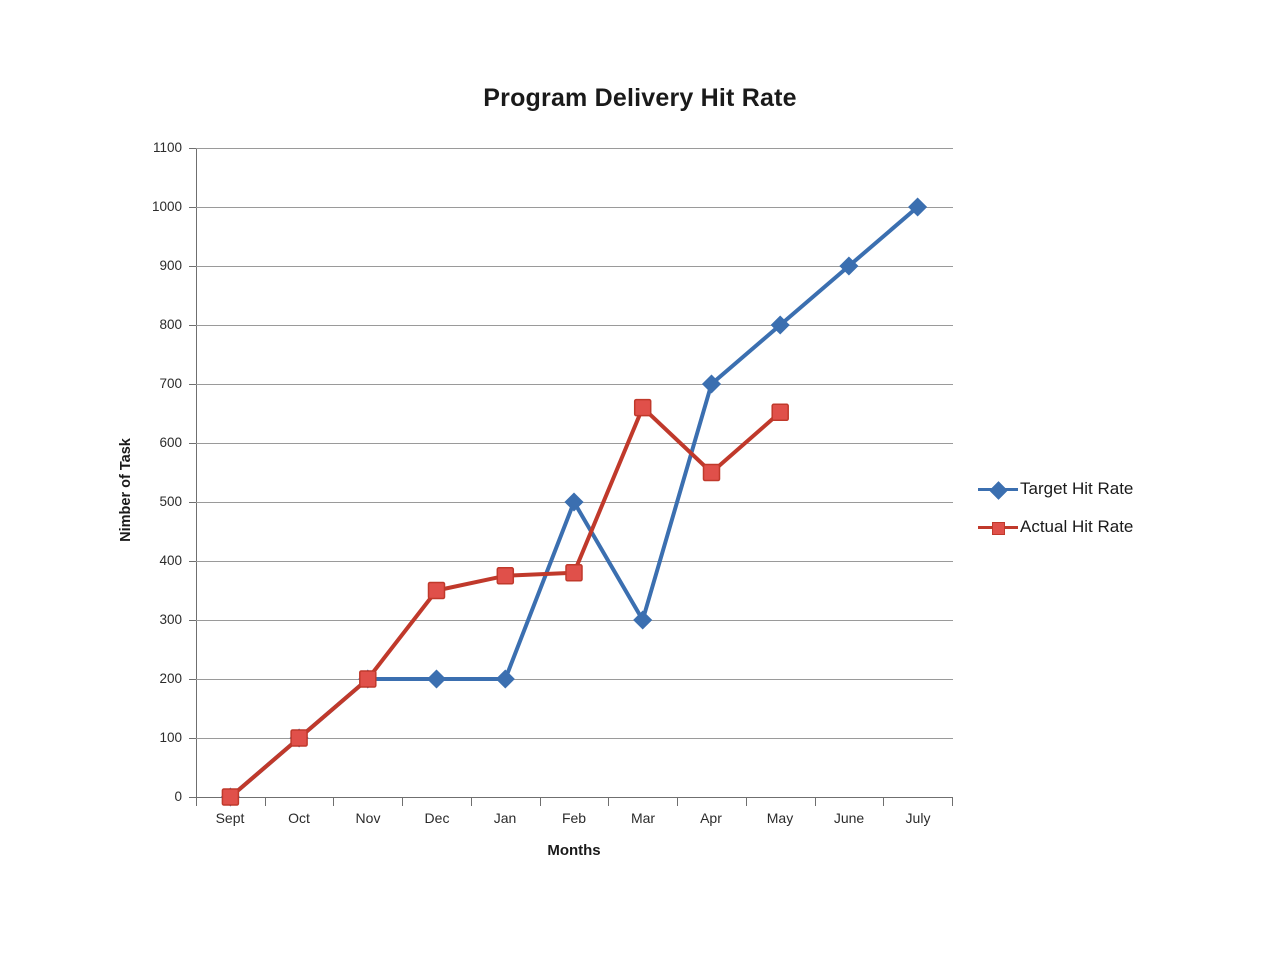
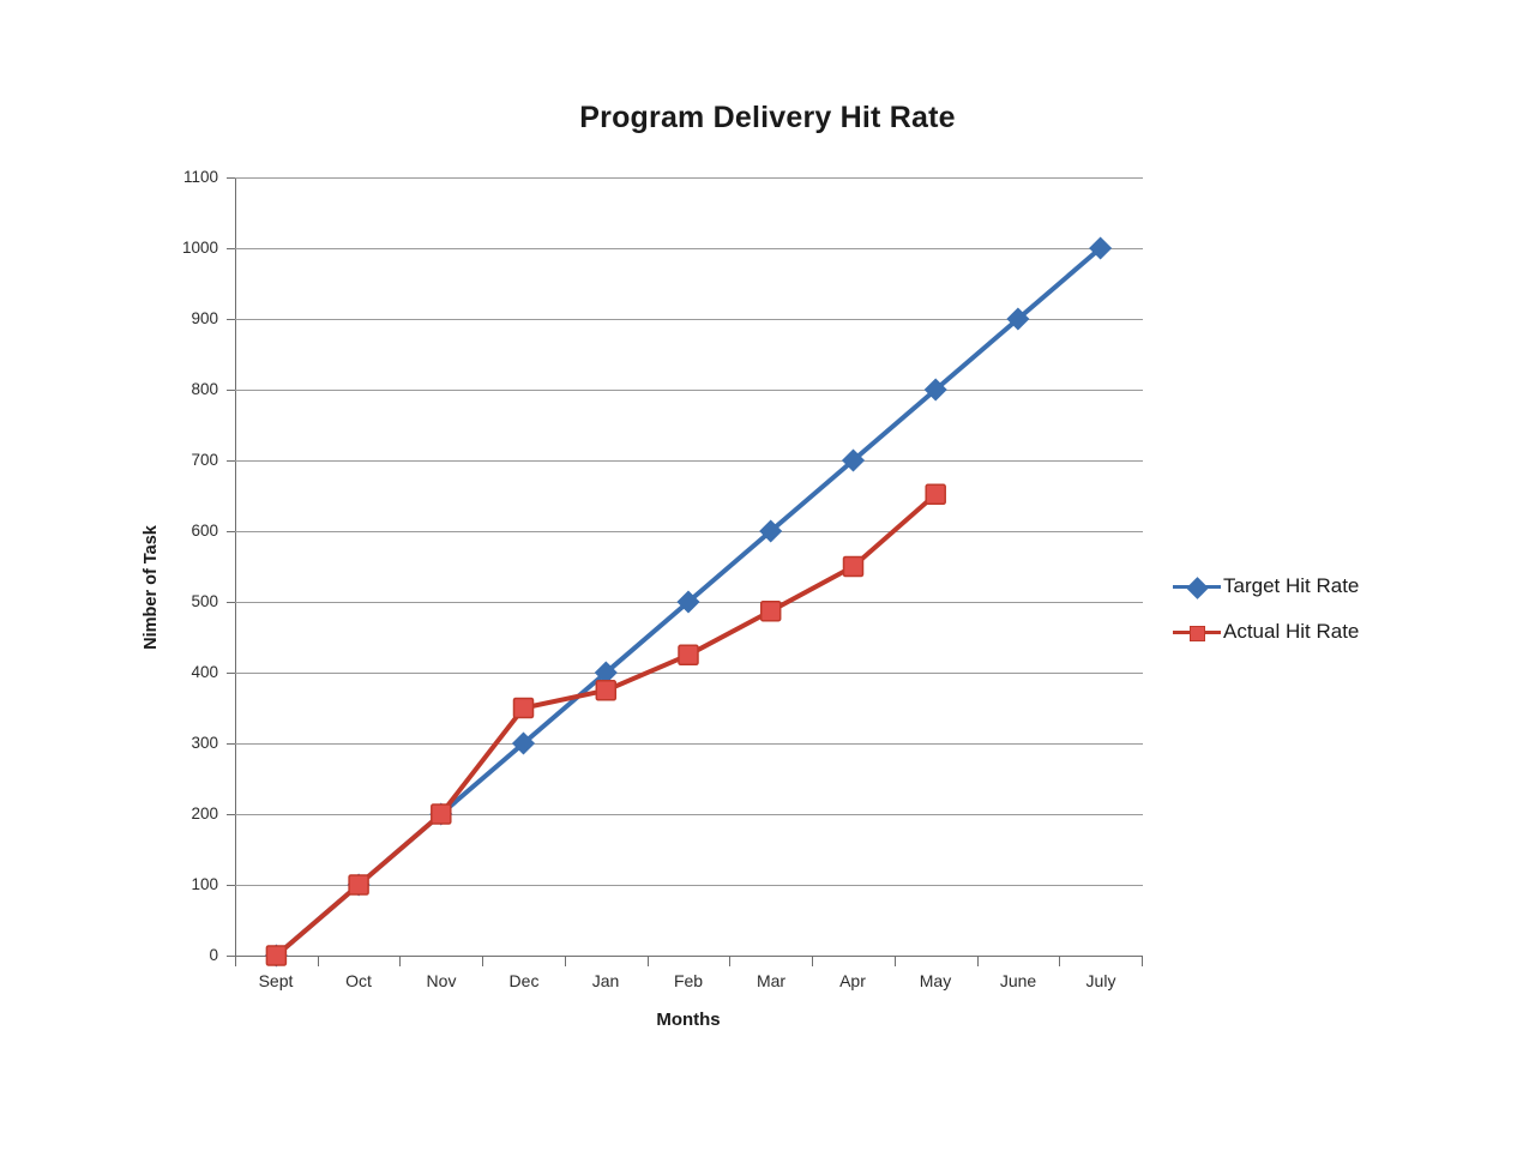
Target Hit Rate/Dec: 200 -> 300
Target Hit Rate/Jan: 200 -> 400
Actual Hit Rate/Feb: 380 -> 420
Target Hit Rate/Mar: 300 -> 600
Actual Hit Rate/Mar: 660 -> 490
